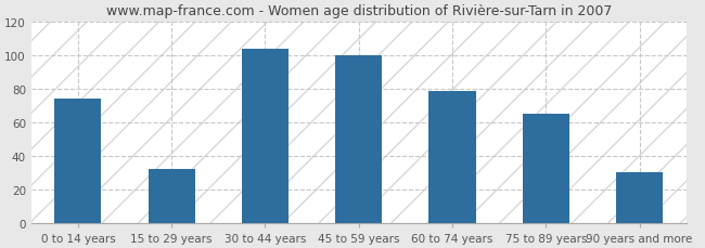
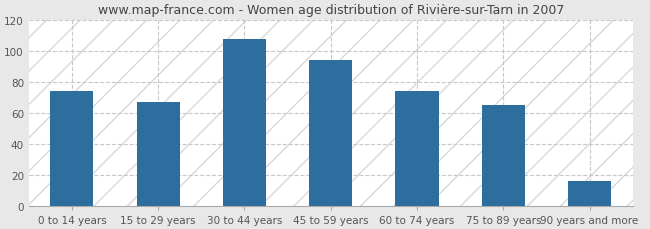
15 to 29 years: 32 -> 67
30 to 44 years: 104 -> 108
45 to 59 years: 100 -> 94
60 to 74 years: 79 -> 74
90 years and more: 30 -> 16
